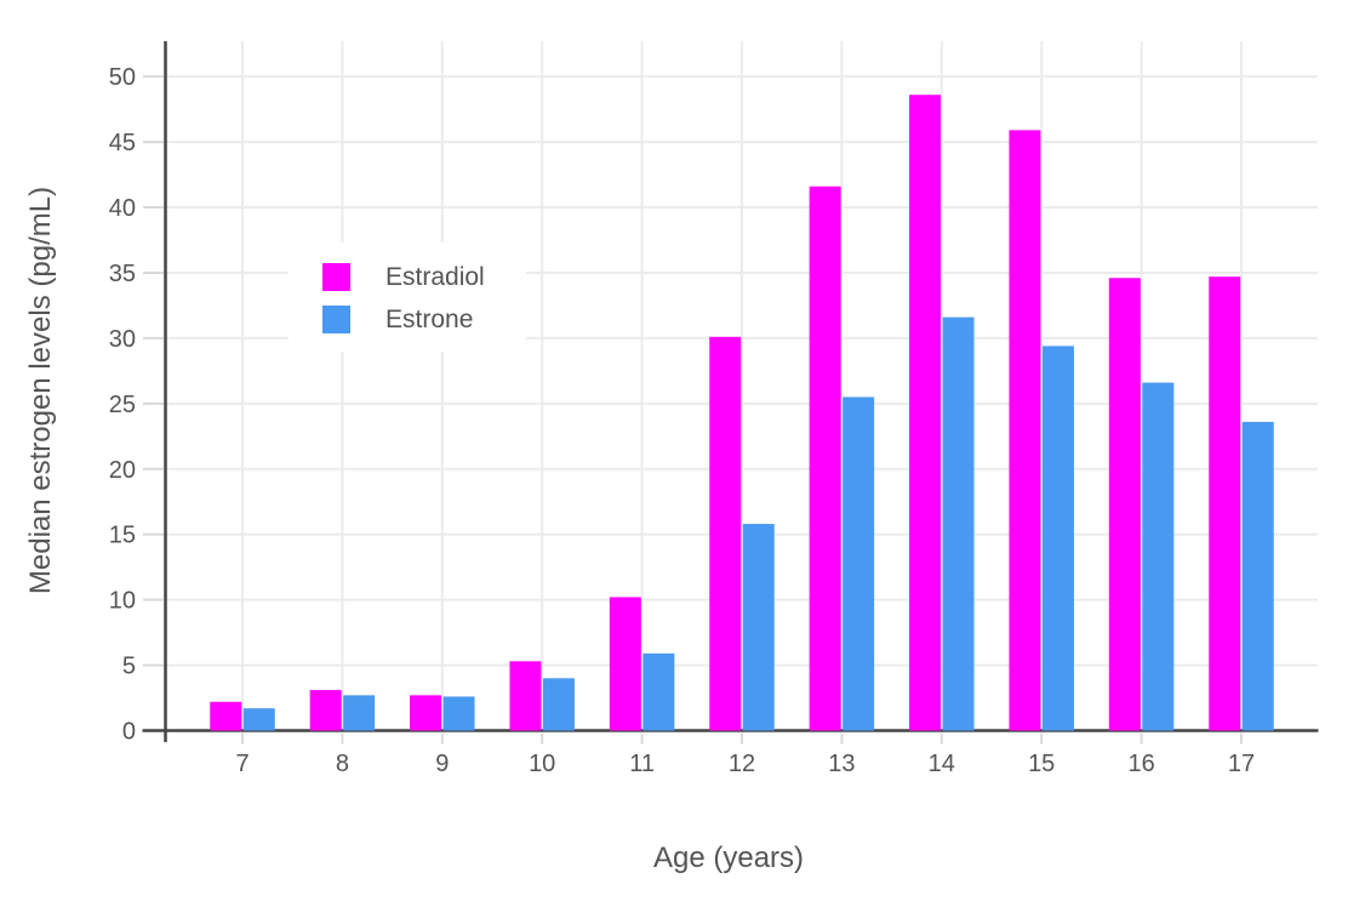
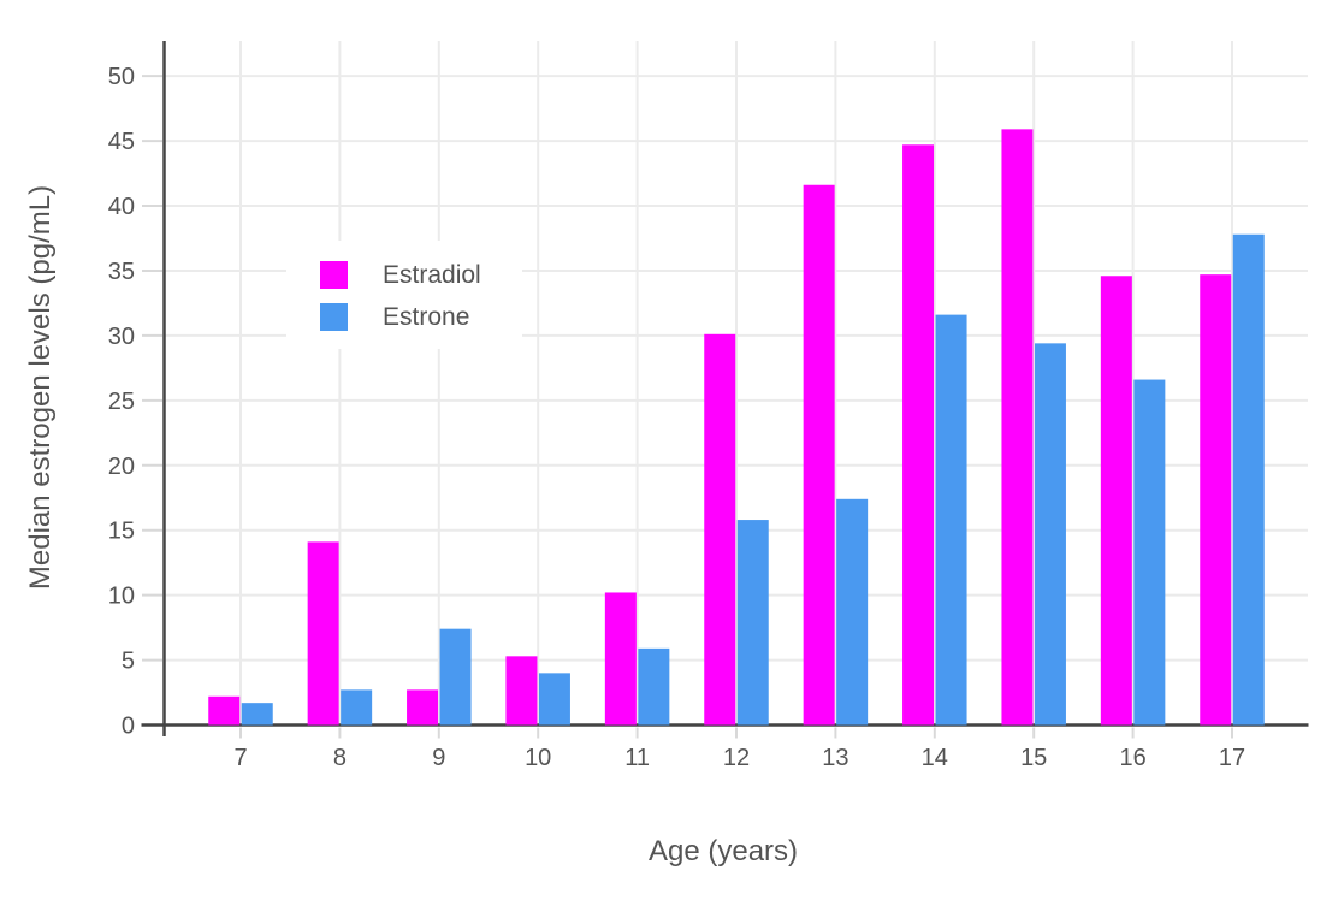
Estradiol/8: 3.1 -> 14.1
Estrone/9: 2.6 -> 7.4
Estrone/13: 25.5 -> 17.4
Estradiol/14: 48.6 -> 44.7
Estrone/17: 23.6 -> 37.8
